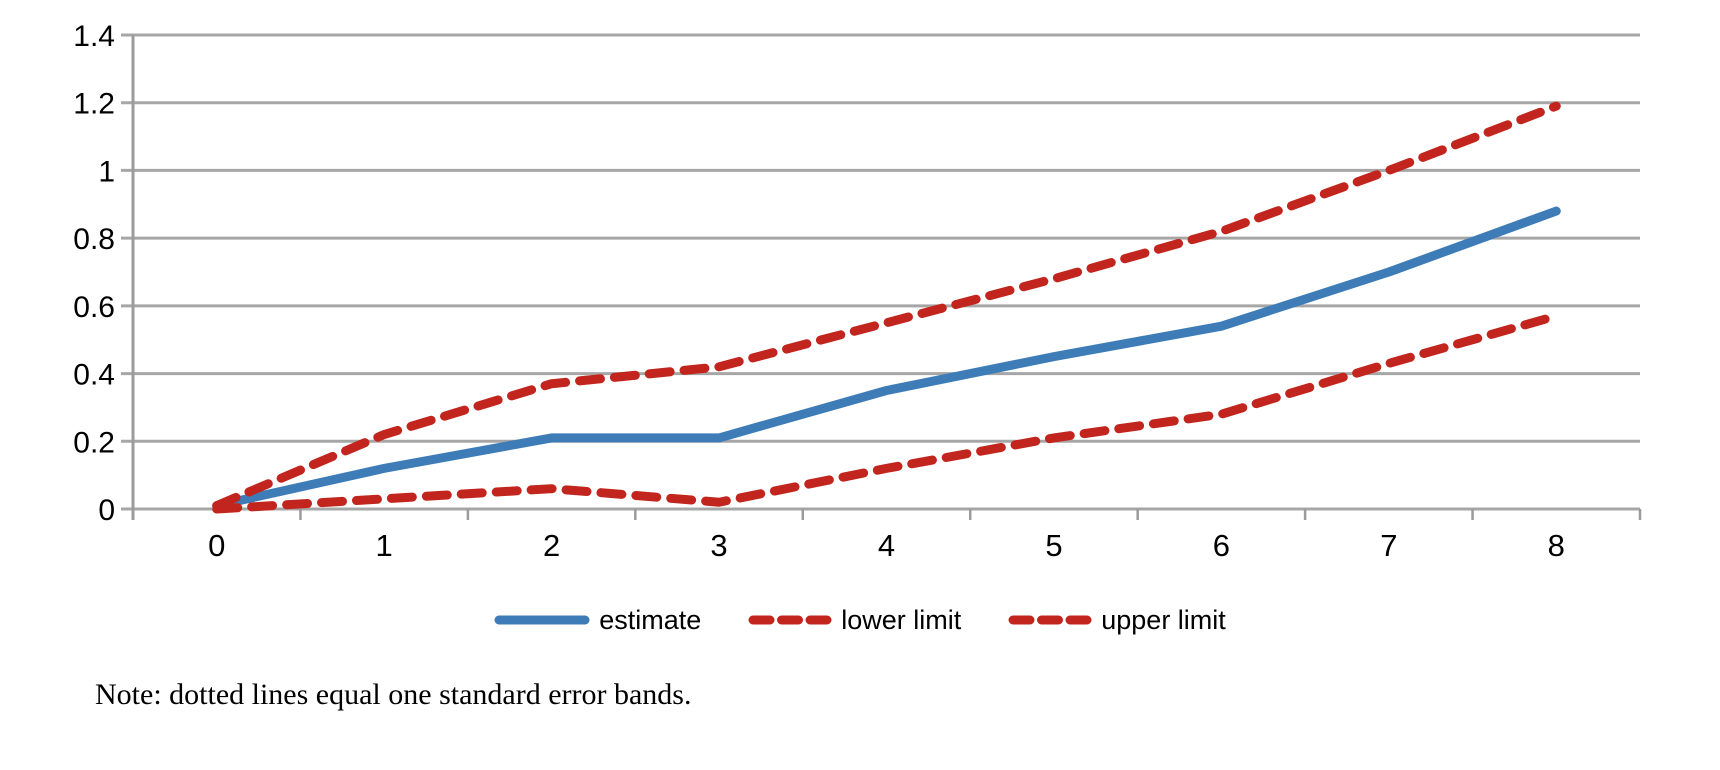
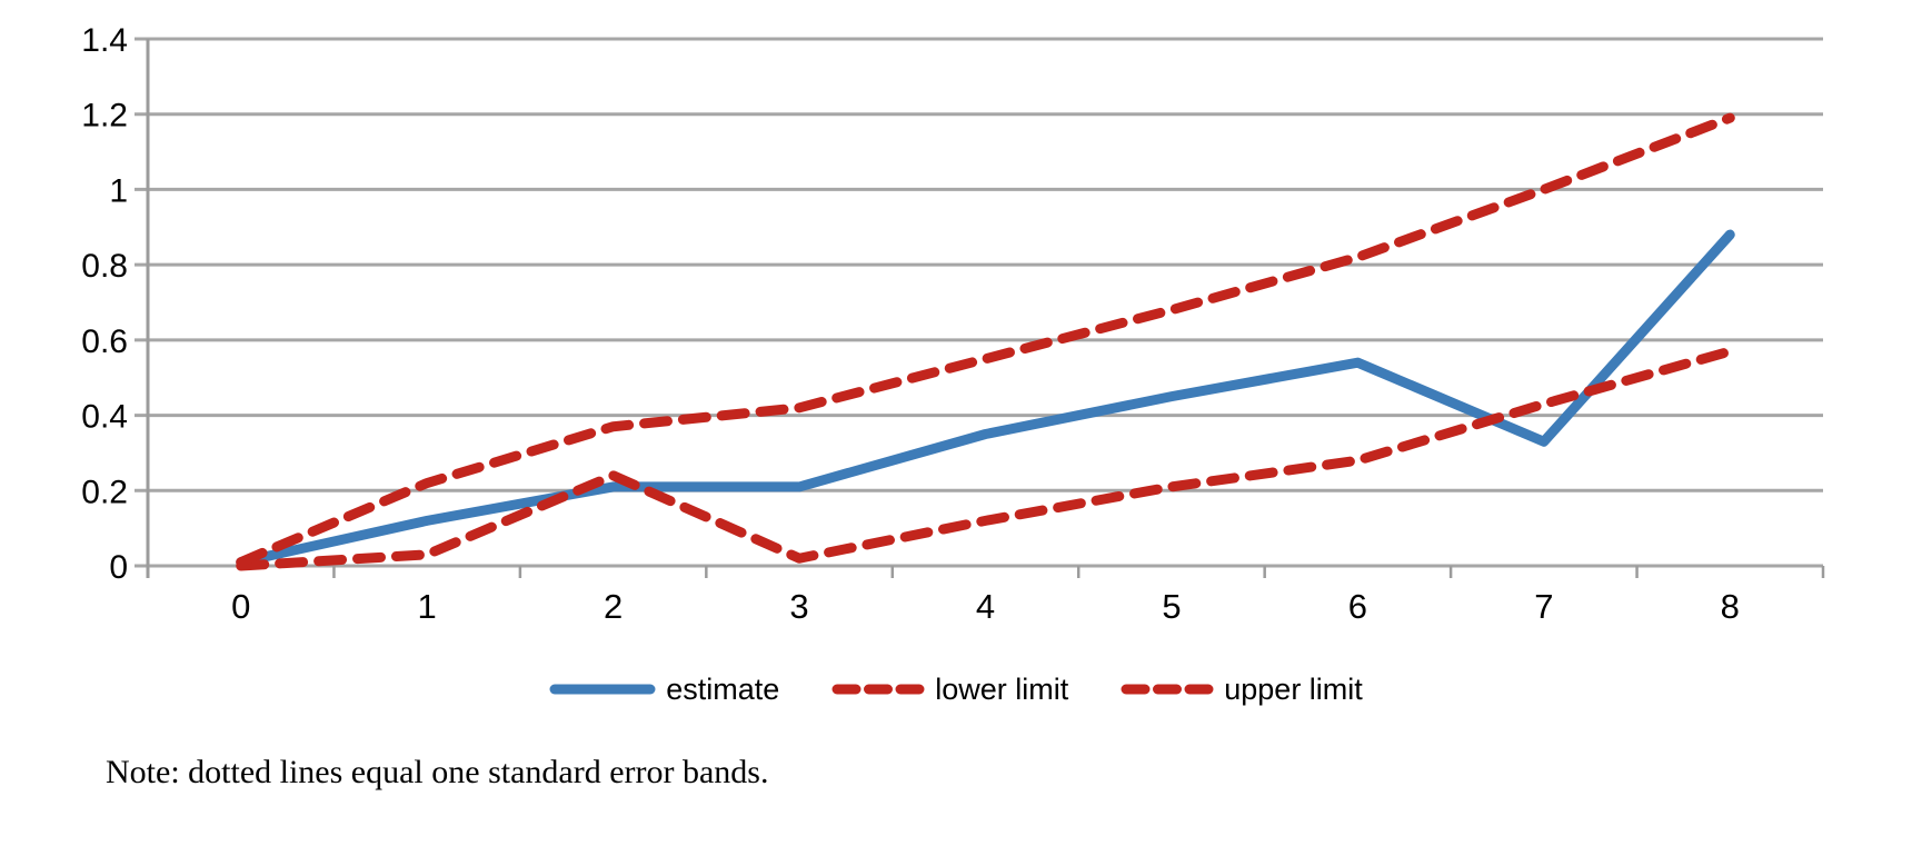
lower limit/2: 0.06 -> 0.24
estimate/7: 0.70 -> 0.33
